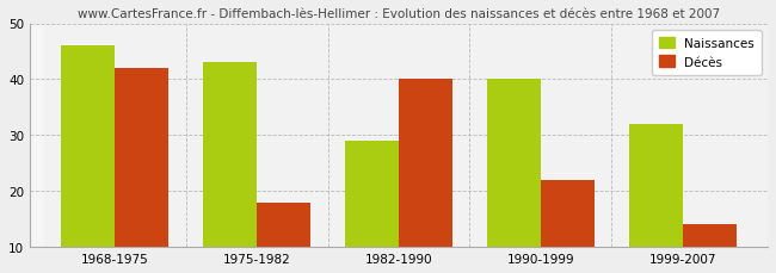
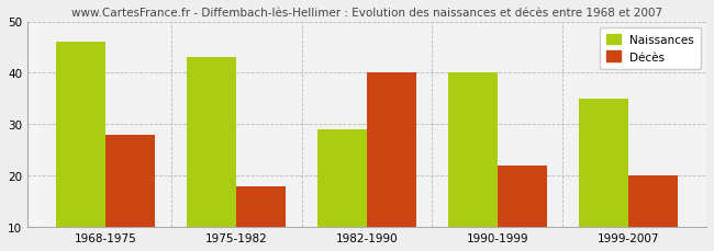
Décès/1968-1975: 42 -> 28
Naissances/1999-2007: 32 -> 35
Décès/1999-2007: 14 -> 20
